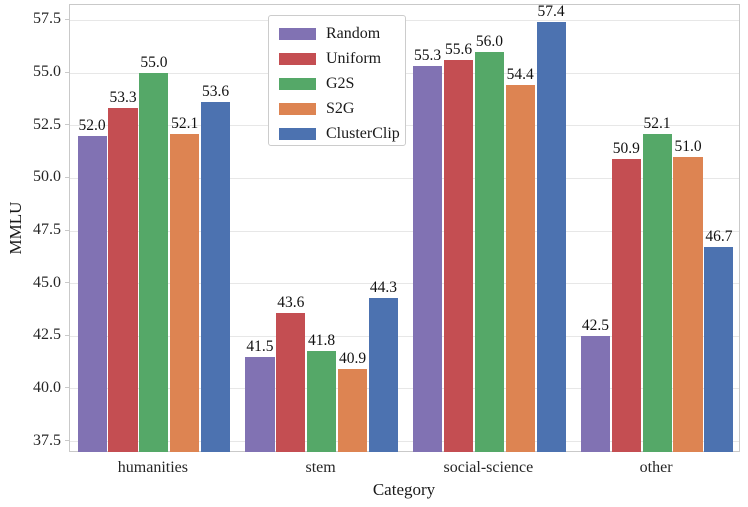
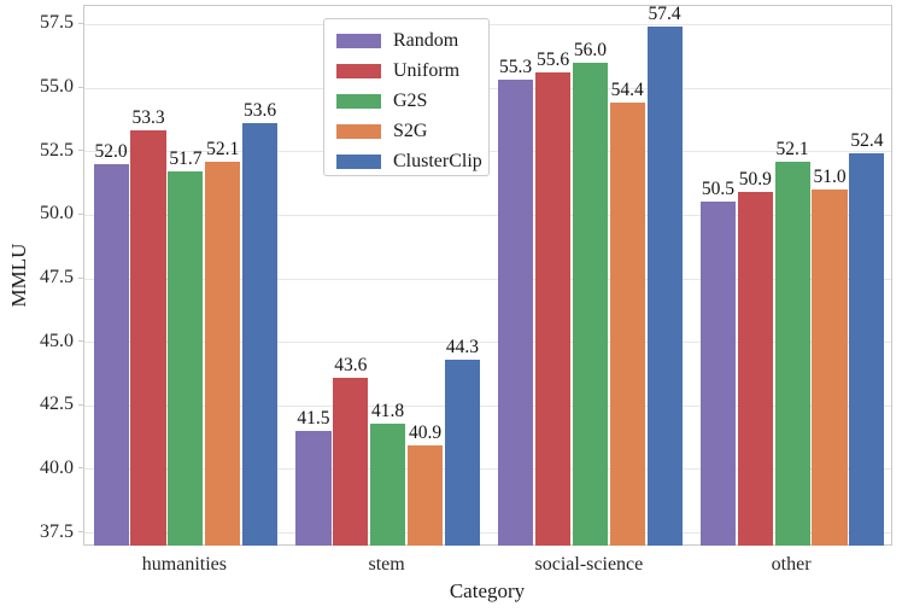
G2S/humanities: 55.0 -> 51.7
Random/other: 42.5 -> 50.5
ClusterClip/other: 46.7 -> 52.4
